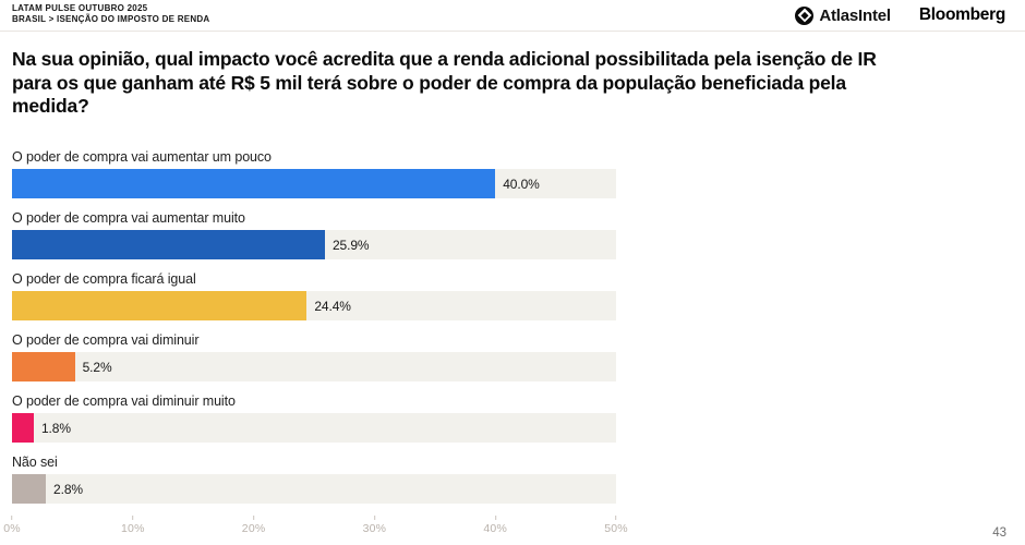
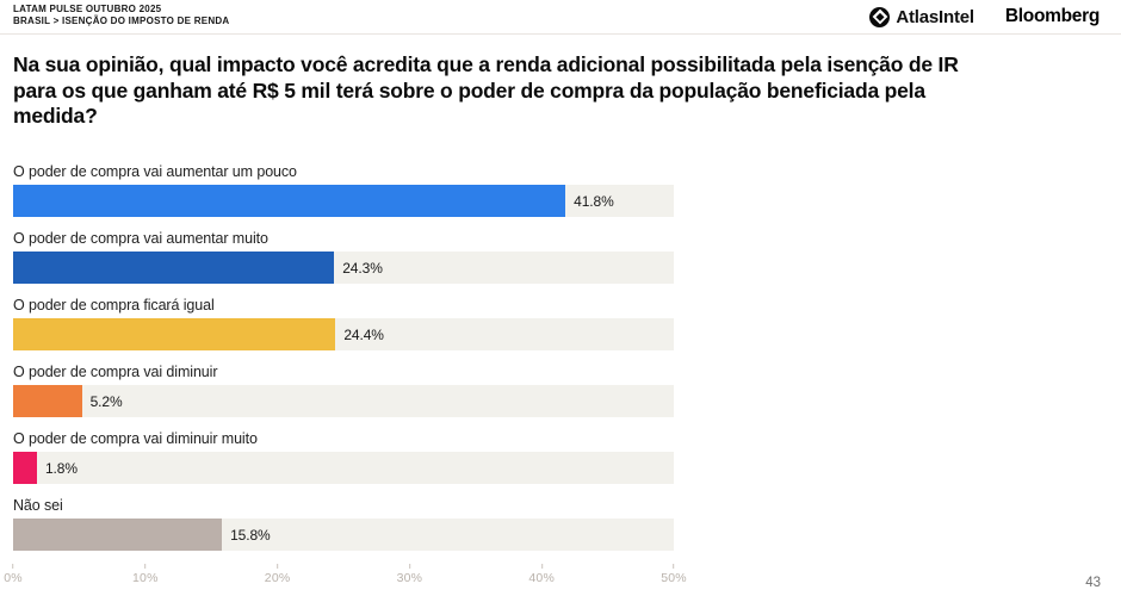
O poder de compra vai aumentar um pouco: 40.0% -> 41.8%
O poder de compra vai aumentar muito: 25.9% -> 24.3%
Não sei: 2.8% -> 15.8%
